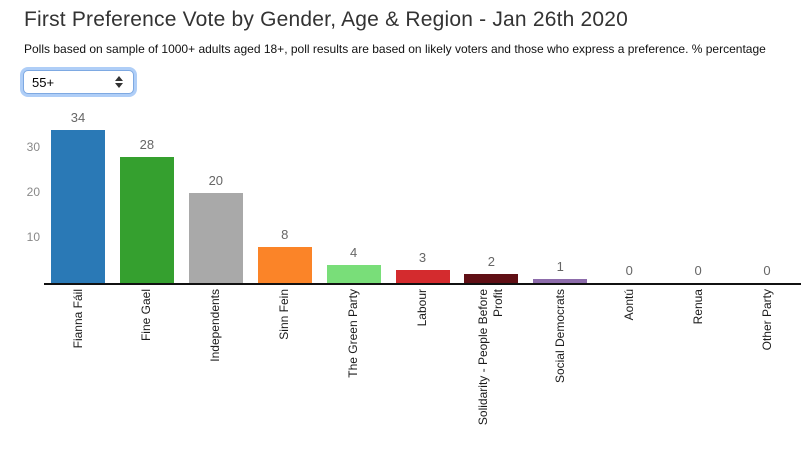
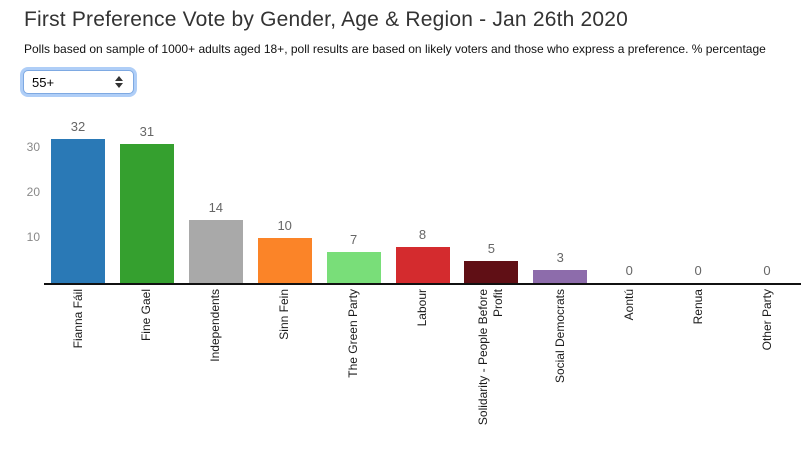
Fianna Fáil: 34 -> 32
Fine Gael: 28 -> 31
Independents: 20 -> 14
Sinn Fein: 8 -> 10
The Green Party: 4 -> 7
Labour: 3 -> 8
Solidarity - People Before Profit: 2 -> 5
Social Democrats: 1 -> 3
